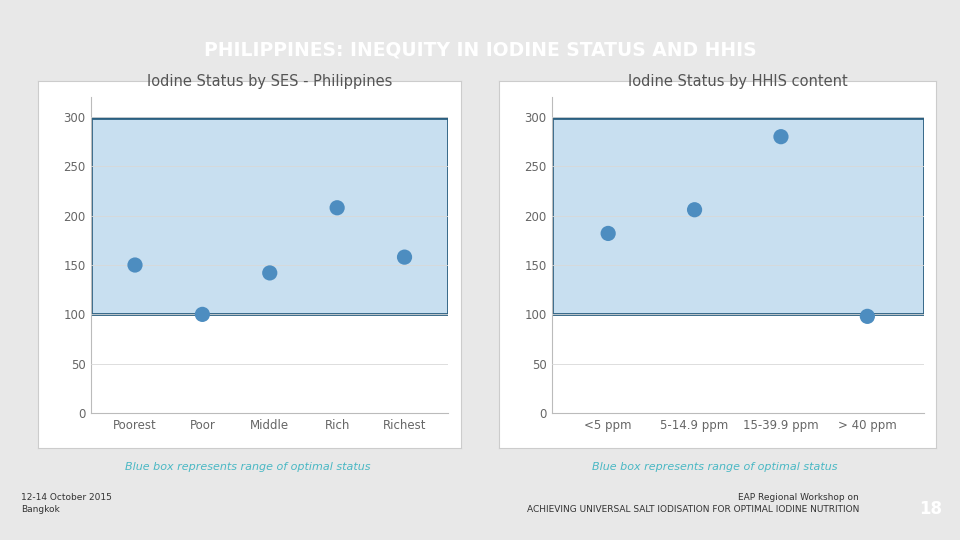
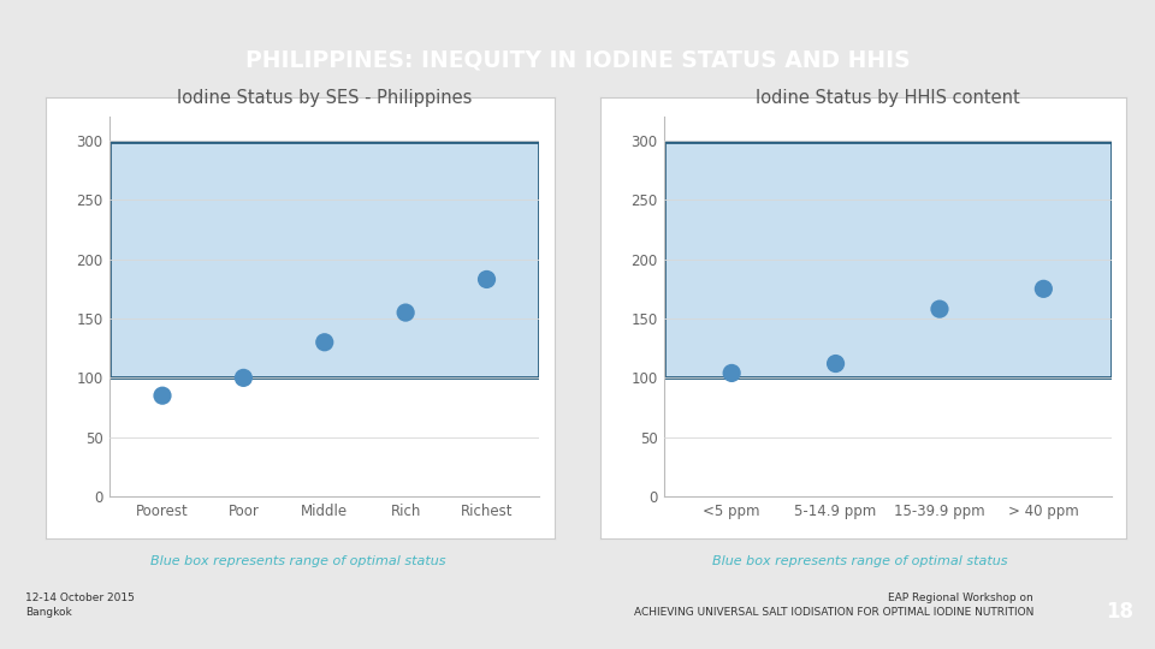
Iodine Status by SES - Philippines/Poorest: 150 -> 85
Iodine Status by SES - Philippines/Middle: 142 -> 130
Iodine Status by SES - Philippines/Rich: 208 -> 155
Iodine Status by SES - Philippines/Richest: 158 -> 183
Iodine Status by HHIS content/<5 ppm: 182 -> 104
Iodine Status by HHIS content/5-14.9 ppm: 206 -> 112
Iodine Status by HHIS content/15-39.9 ppm: 280 -> 158
Iodine Status by HHIS content/> 40 ppm: 98 -> 175
